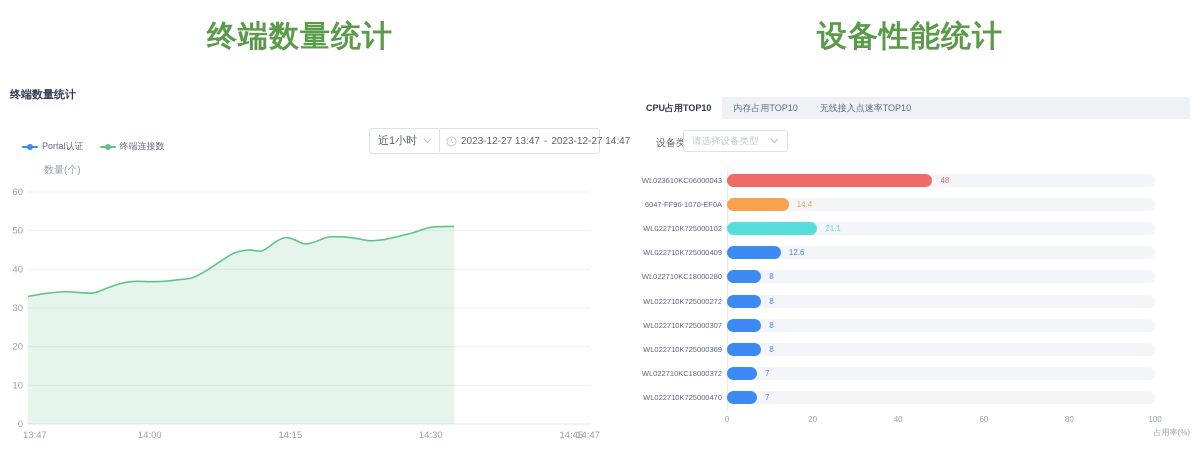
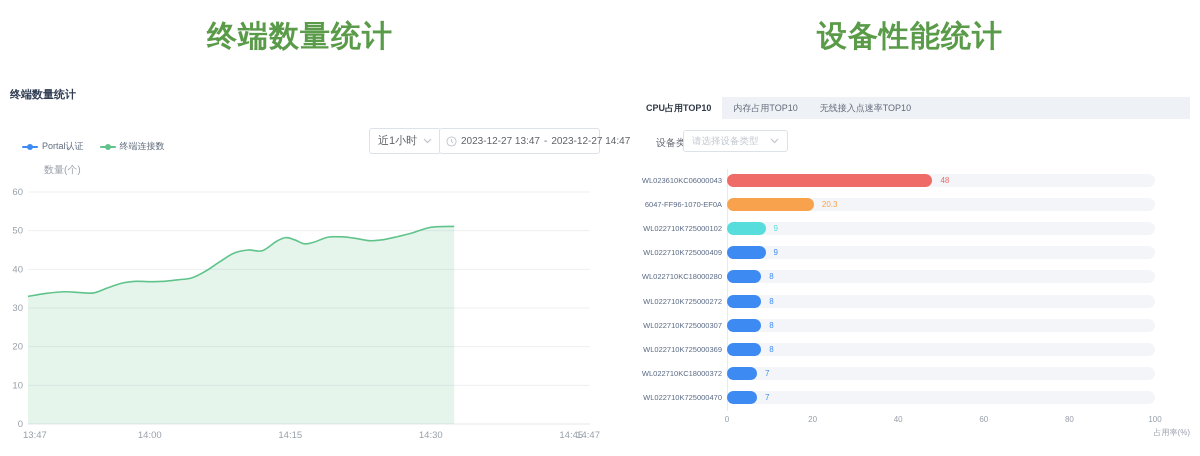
CPU占用TOP10/6047-FF96-1070-EF0A: 14.4 -> 20.3
CPU占用TOP10/WL022710K725000102: 21.1 -> 9
CPU占用TOP10/WL022710K725000409: 12.6 -> 9
